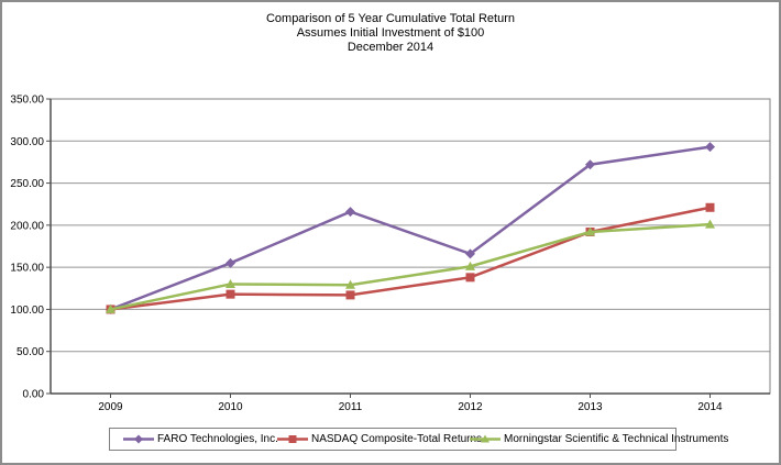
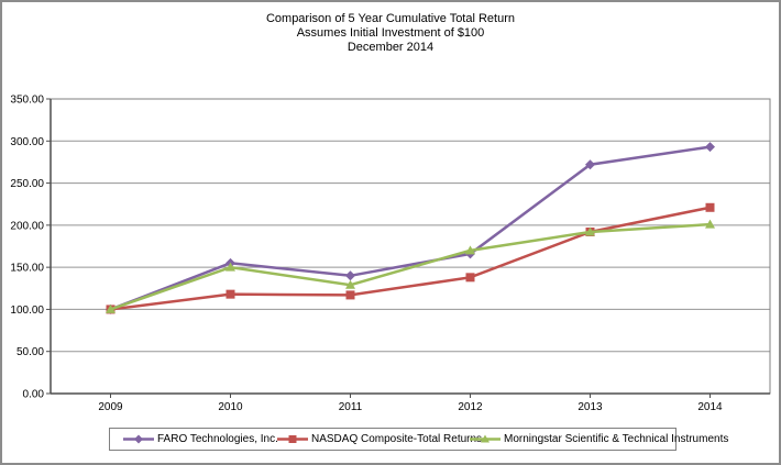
Morningstar Scientific & Technical Instruments/2010: 130 -> 150
FARO Technologies, Inc./2011: 220 -> 140
Morningstar Scientific & Technical Instruments/2012: 150 -> 170
